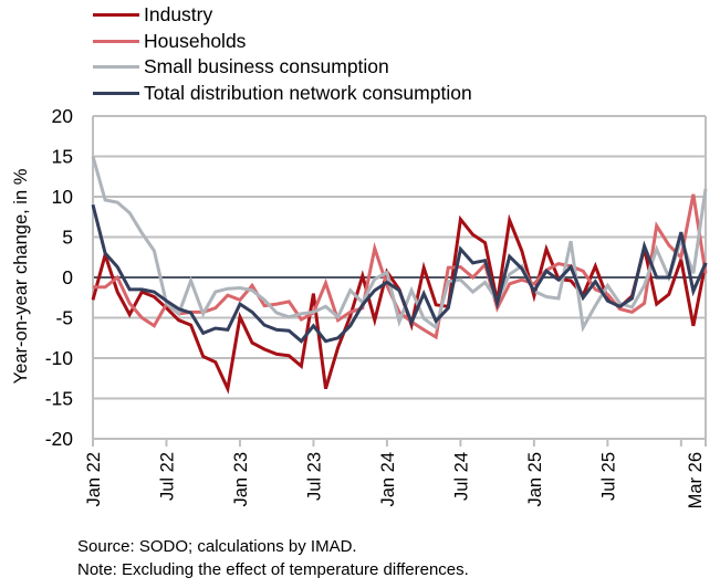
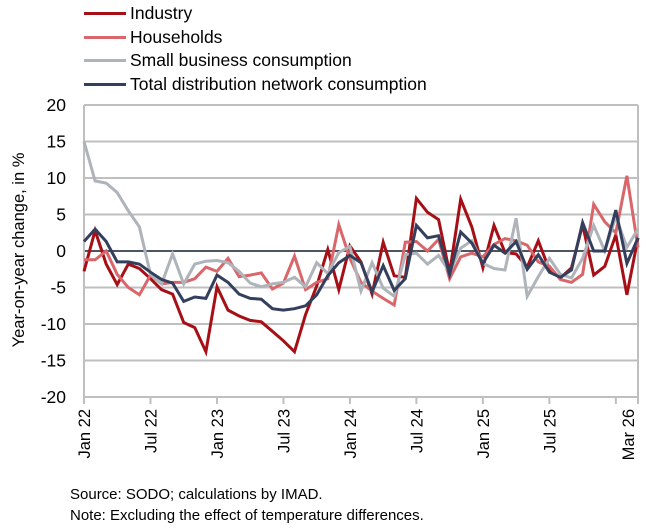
Total distribution network consumption/Jan 22: 9 -> 1
Industry/Jul 23: -2 -> -12
Total distribution network consumption/Jul 23: -6 -> -8
Small business consumption/Mar 26: 11 -> 3
